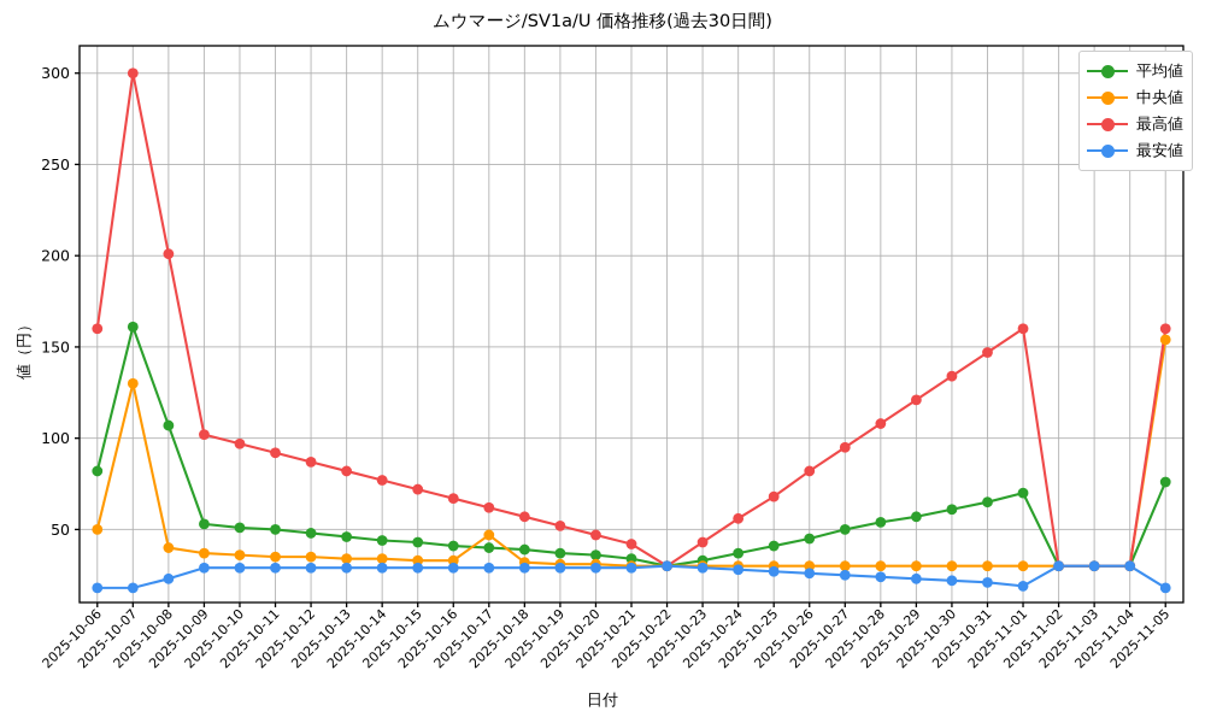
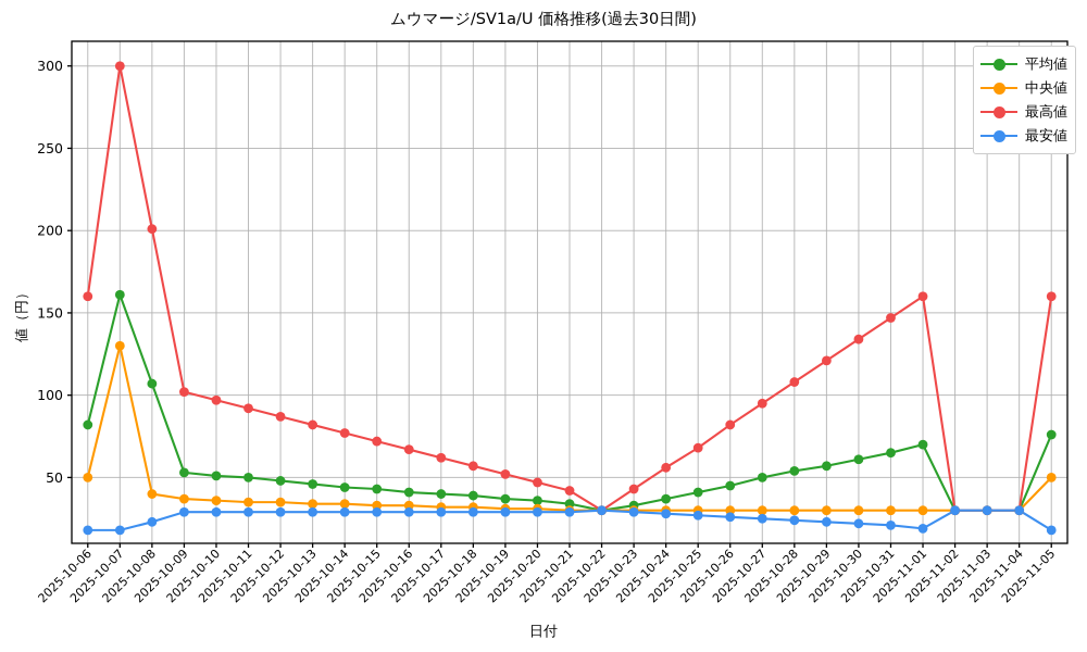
中央値/2025-10-17: 47 -> 32
中央値/2025-11-05: 154 -> 50
